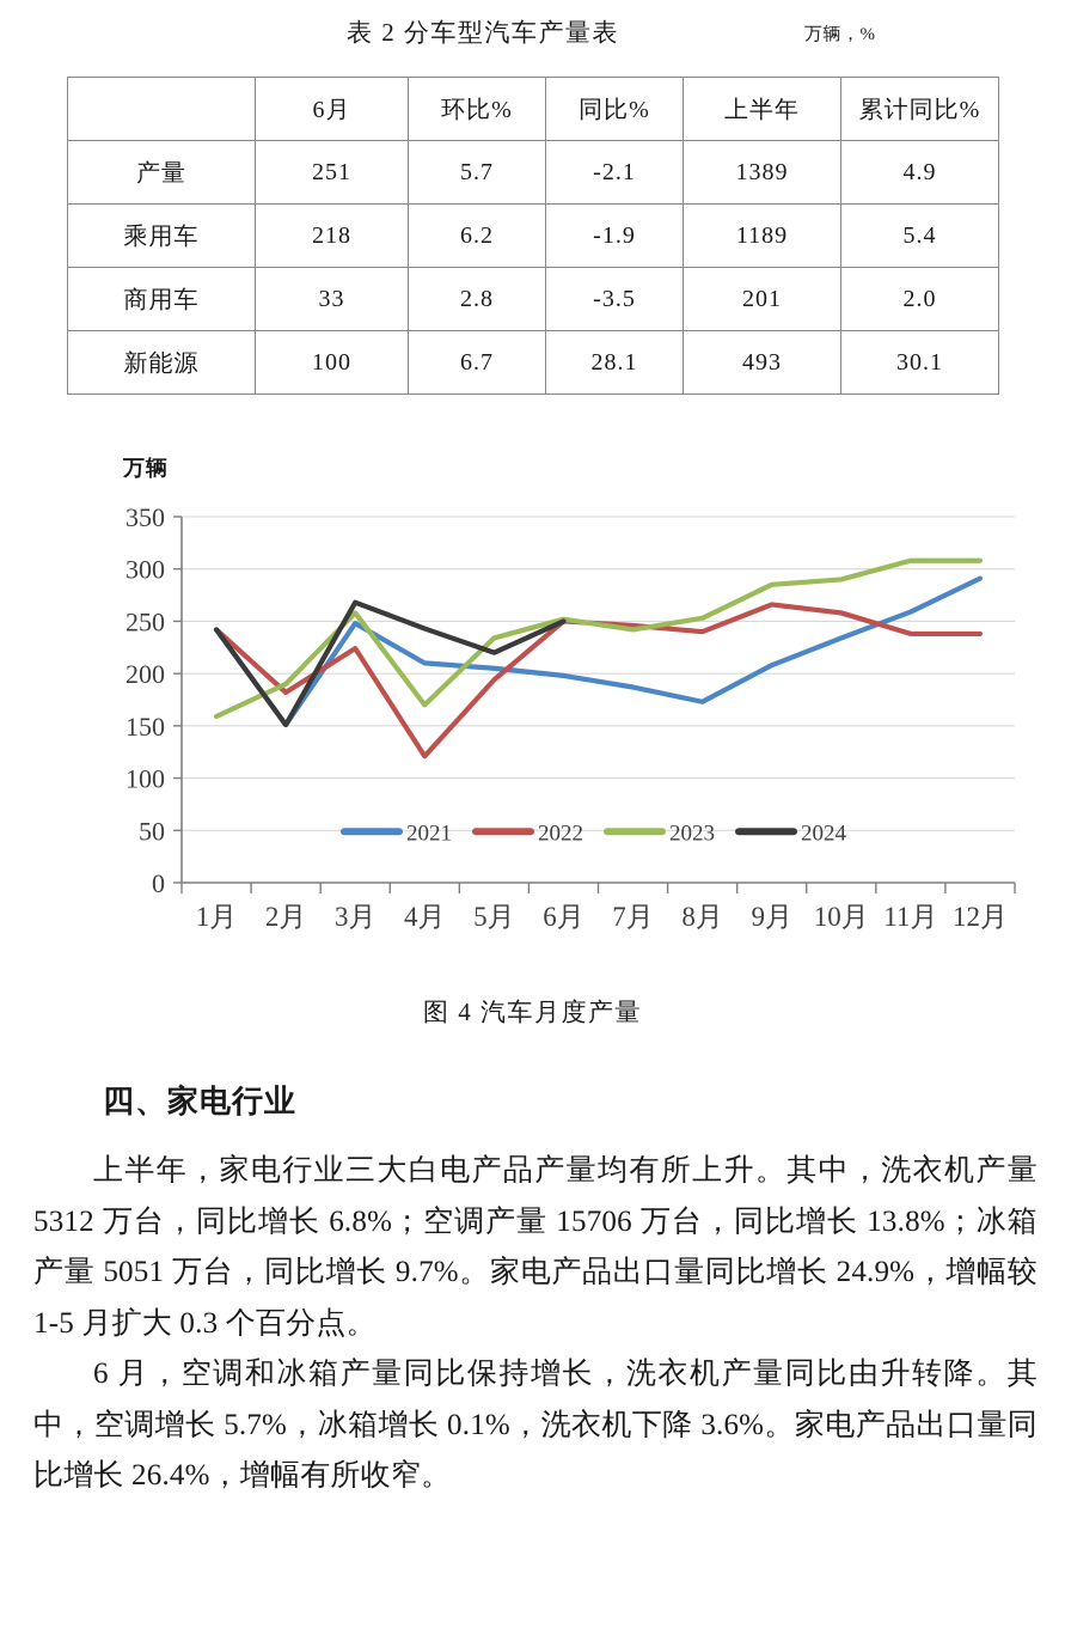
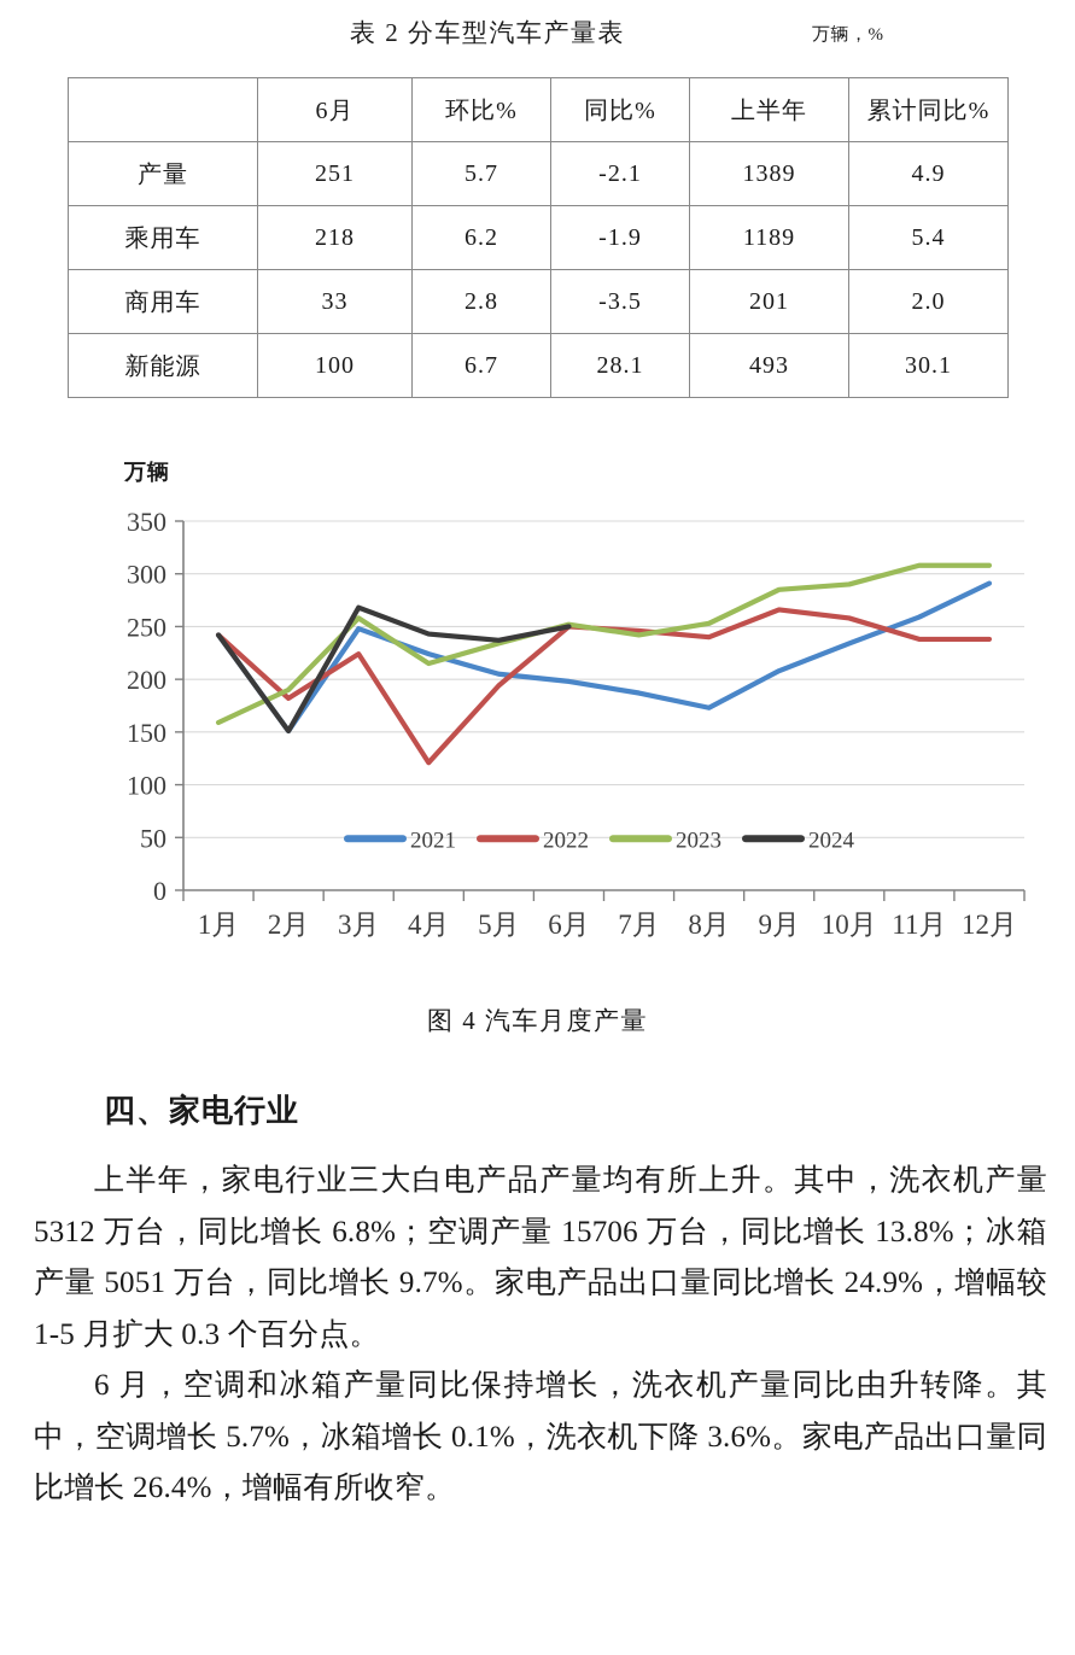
2021/4月: 210 -> 220
2023/4月: 170 -> 220
2024/5月: 220 -> 240
